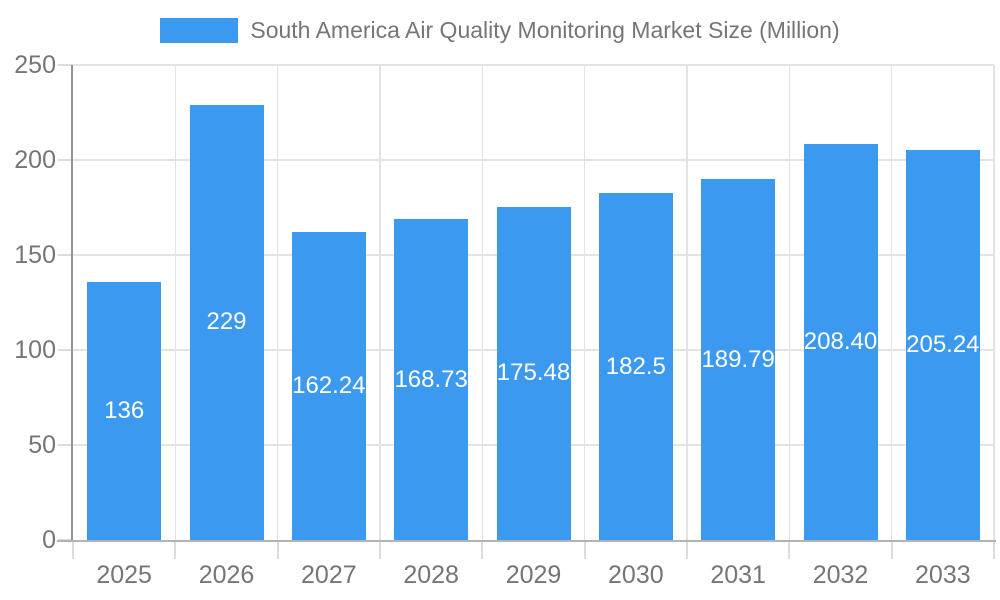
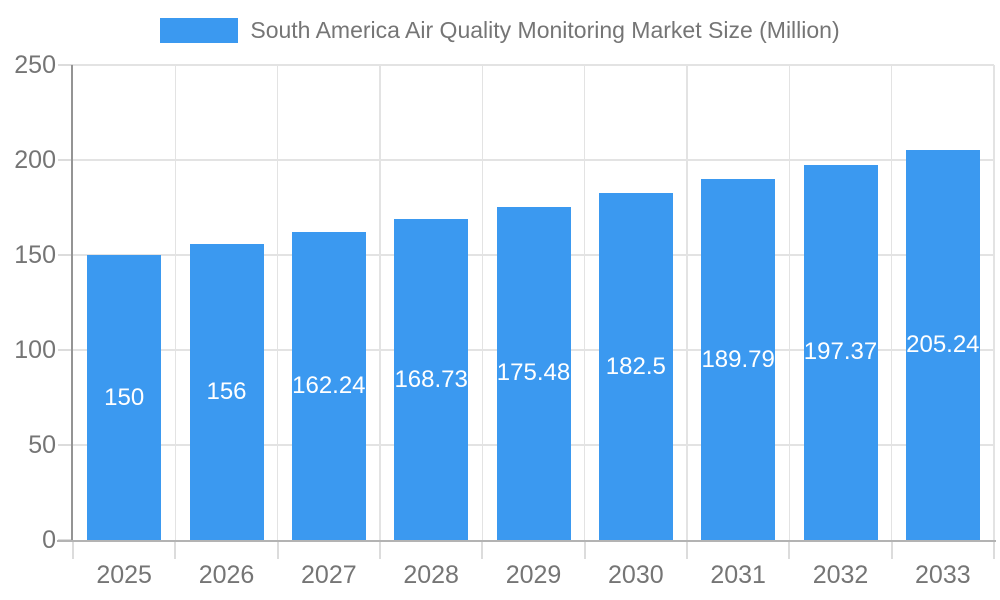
2025: 136 -> 150
2026: 229 -> 156
2032: 208.40 -> 197.37
